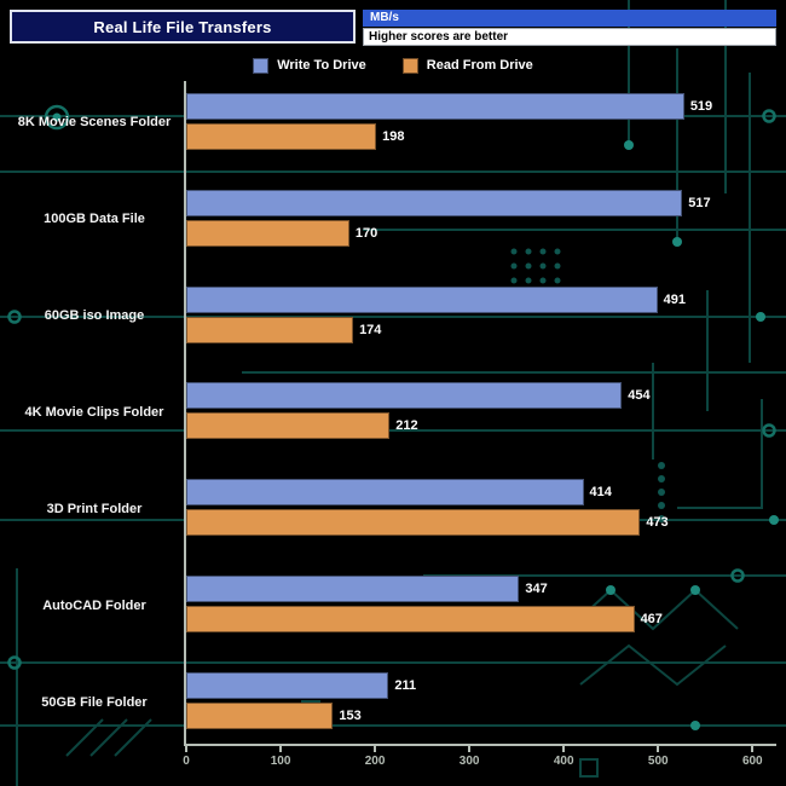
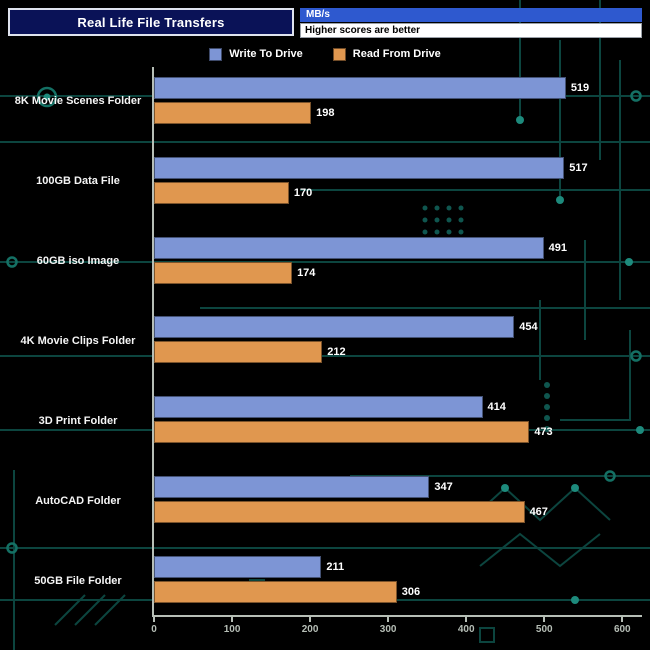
Read From Drive/50GB File Folder: 153 -> 306
